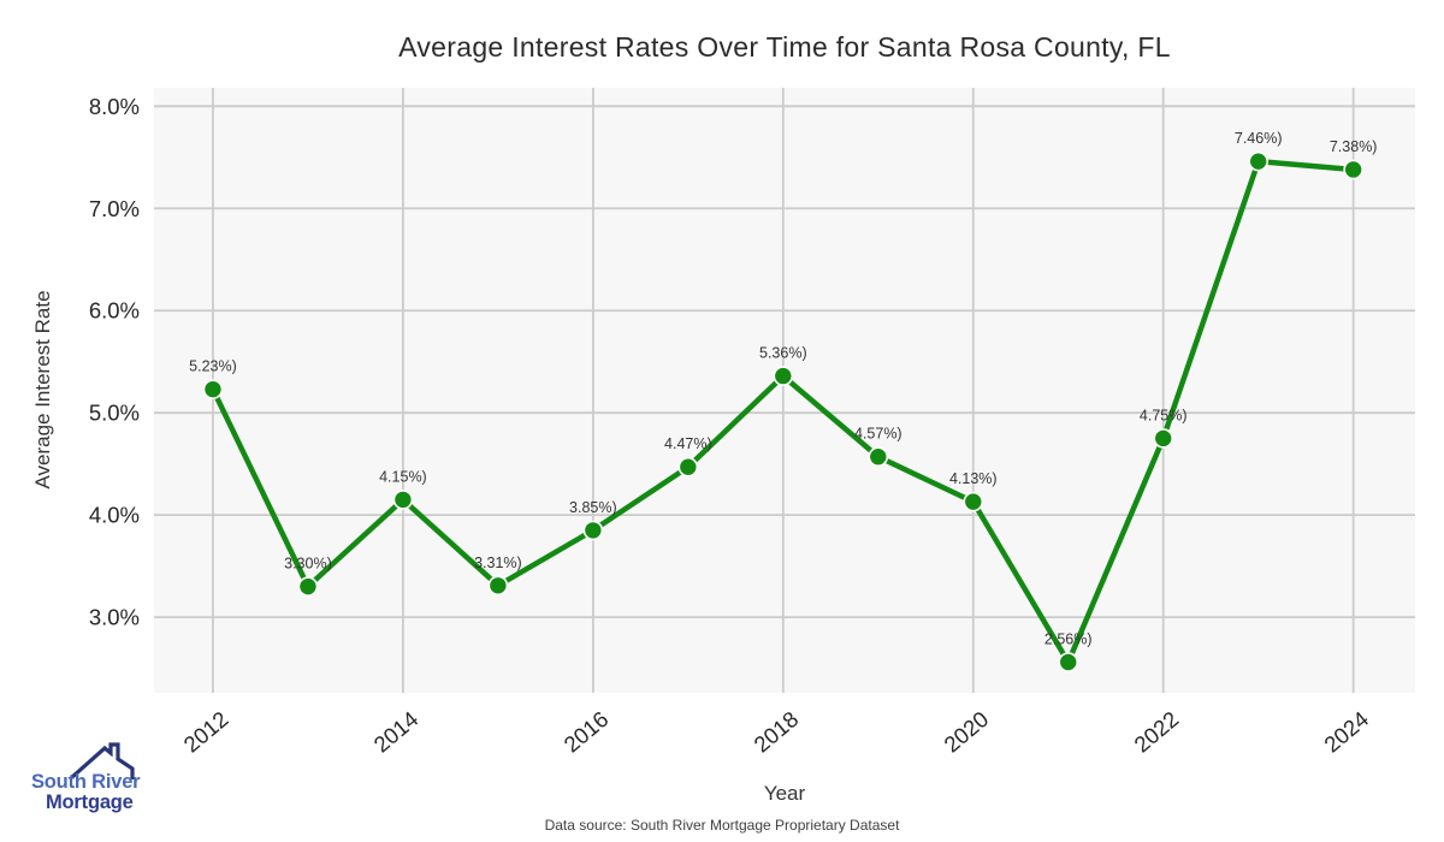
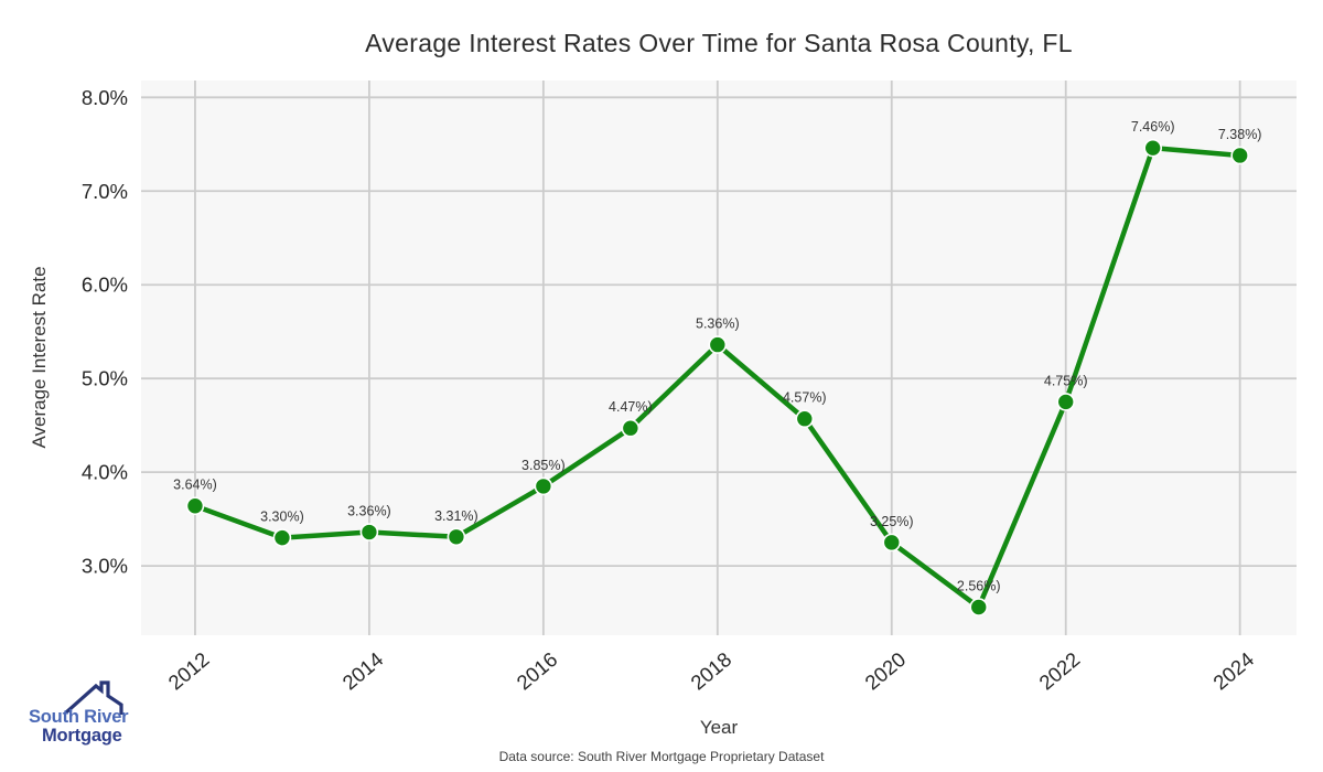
2012: 5.23% -> 3.64%
2014: 4.15% -> 3.36%
2020: 4.13% -> 3.25%
